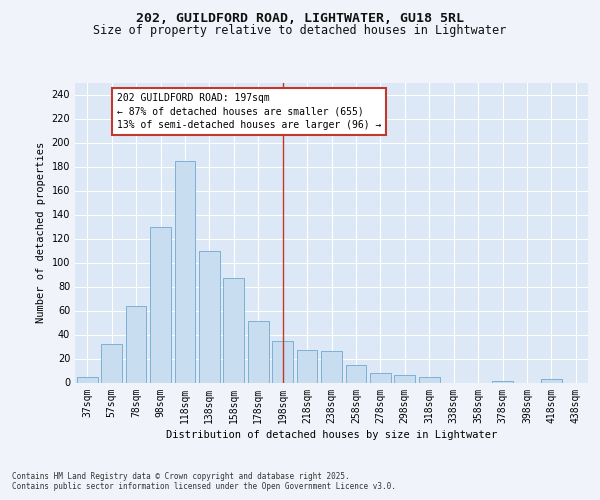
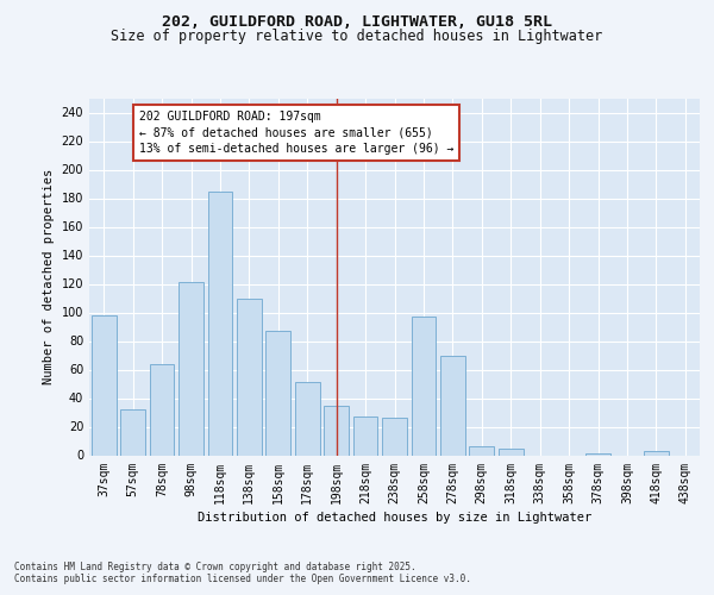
37sqm: 5 -> 98
98sqm: 130 -> 121
258sqm: 15 -> 97
278sqm: 8 -> 70
